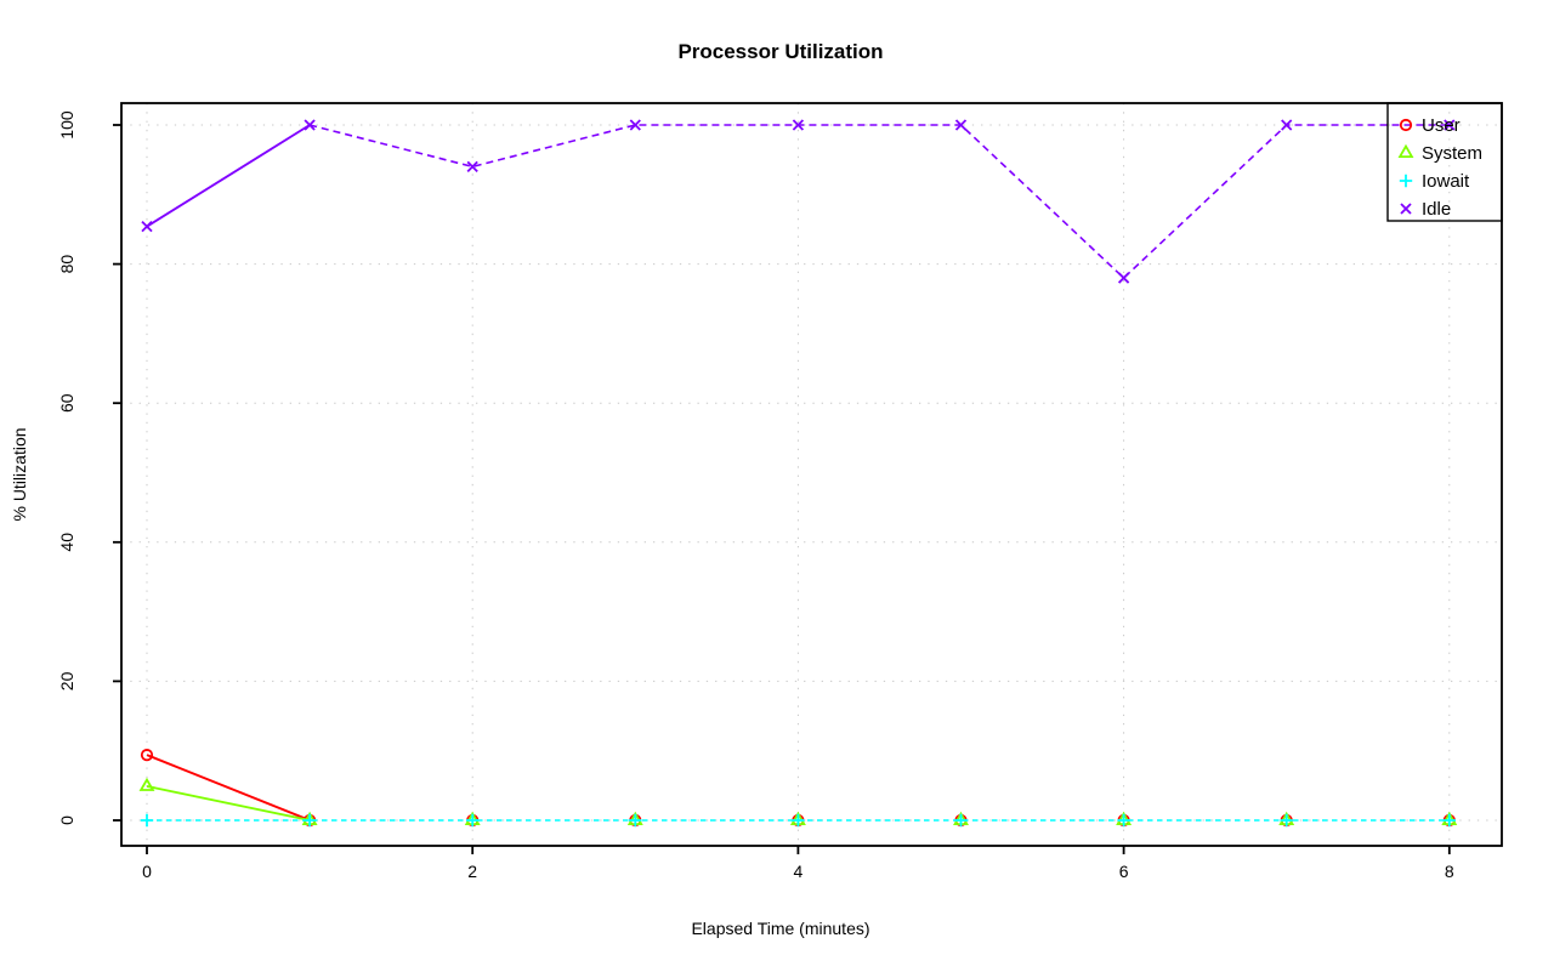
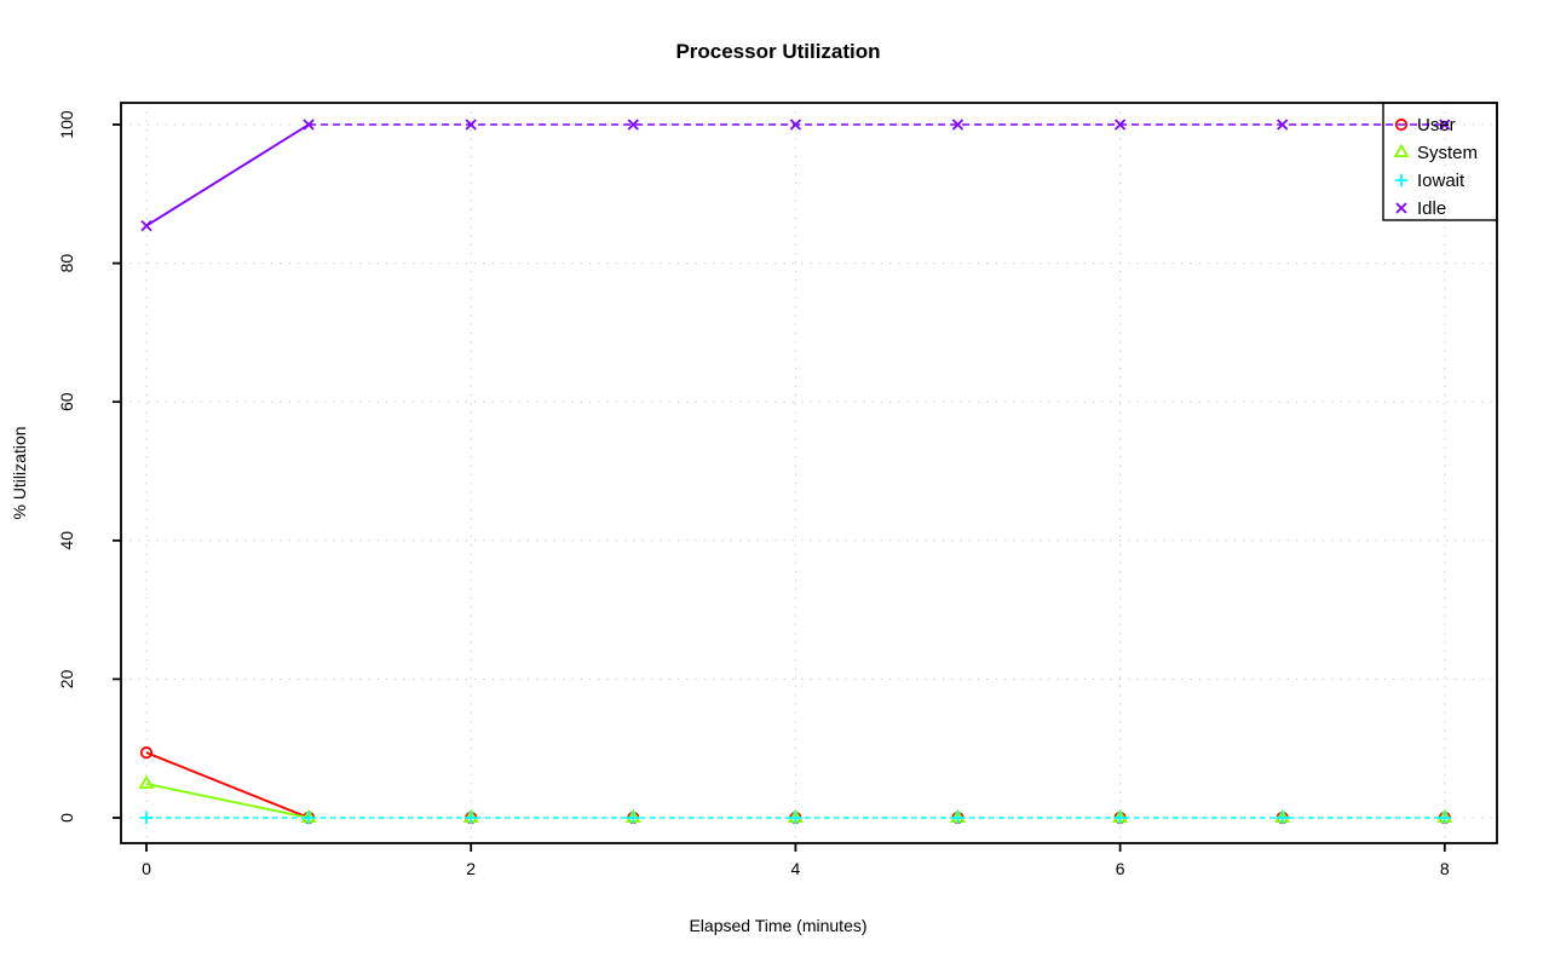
Idle/2: 94 -> 100
Idle/6: 78 -> 100
